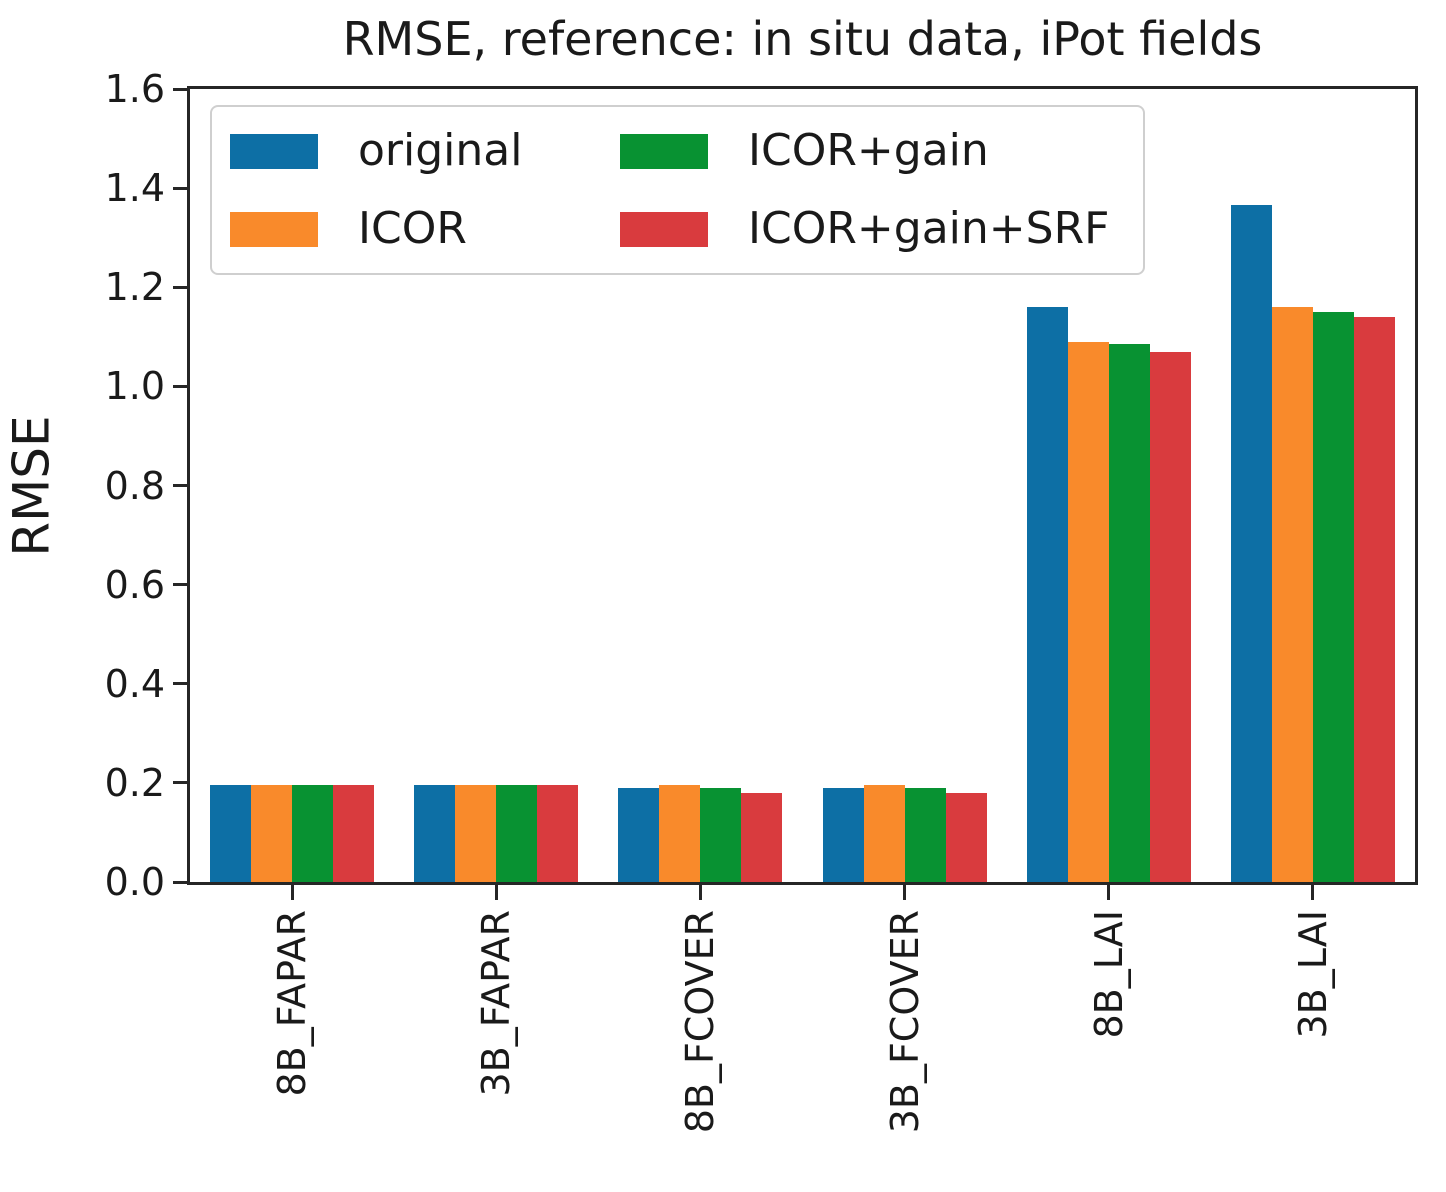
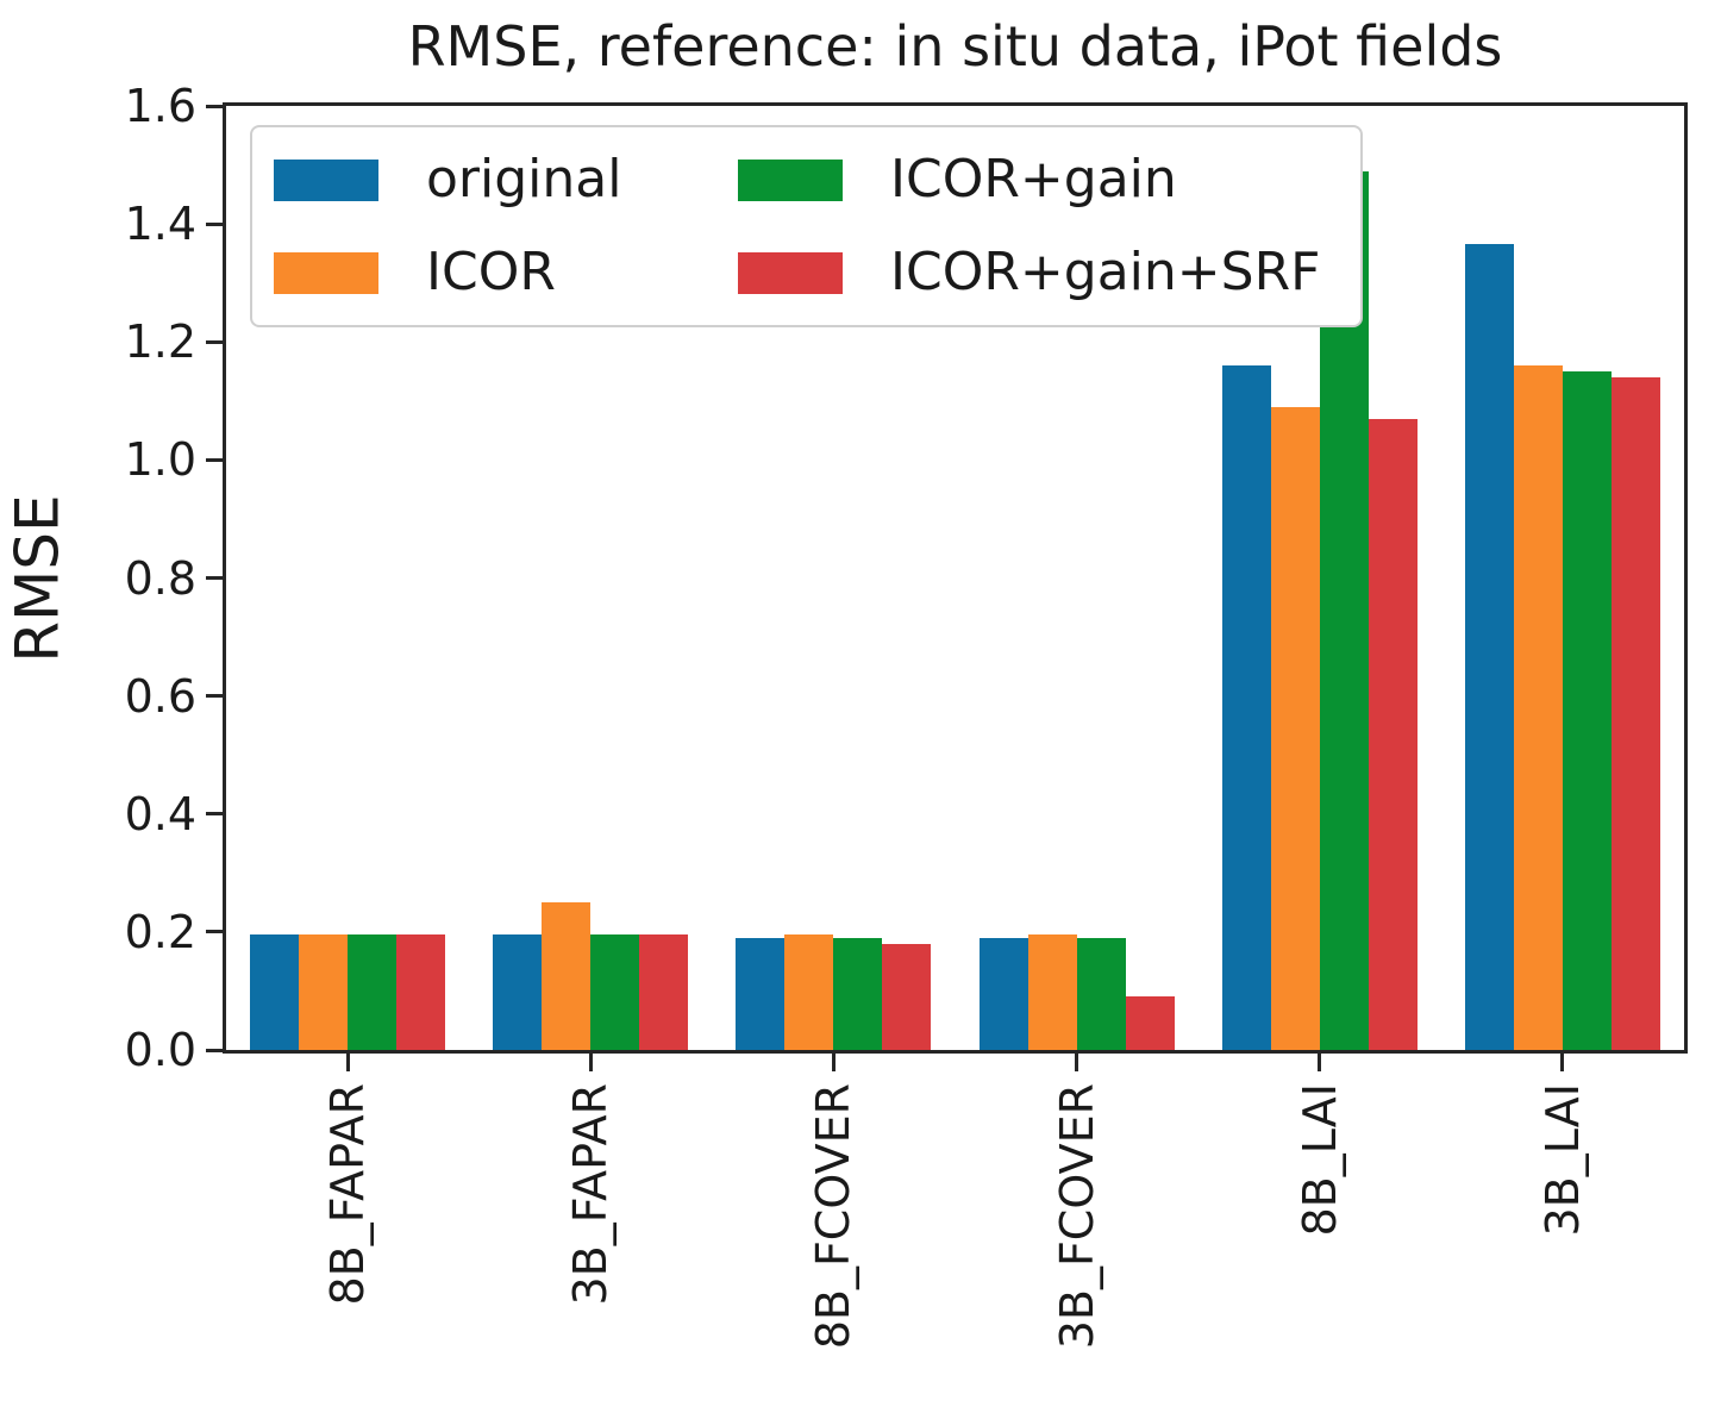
ICOR/3B_FAPAR: 0.20 -> 0.25
ICOR+gain+SRF/3B_FCOVER: 0.18 -> 0.09
ICOR+gain/8B_LAI: 1.08 -> 1.49
